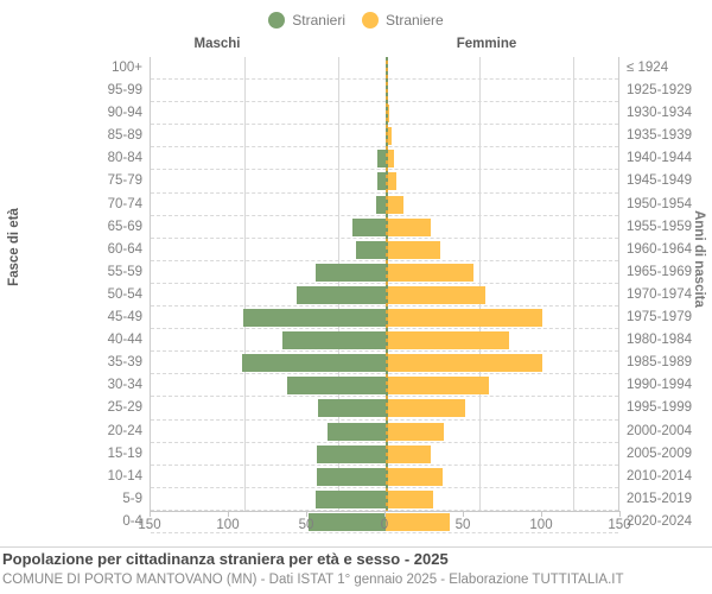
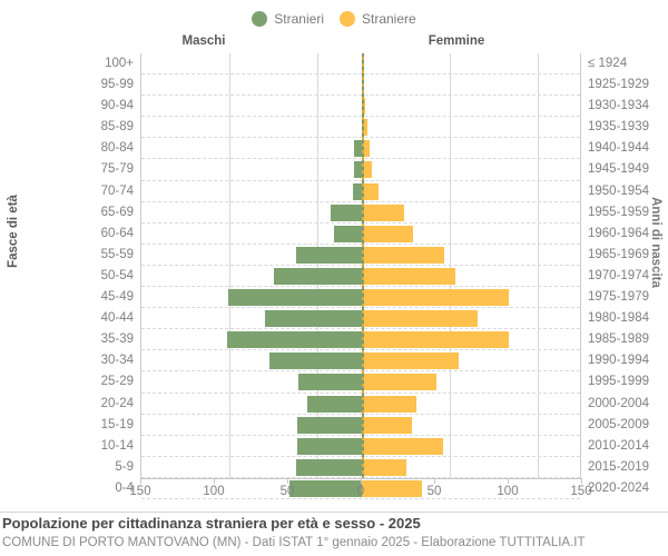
Stranieri/50-54: 57 -> 60
Straniere/15-19: 29 -> 34
Straniere/10-14: 36 -> 55
